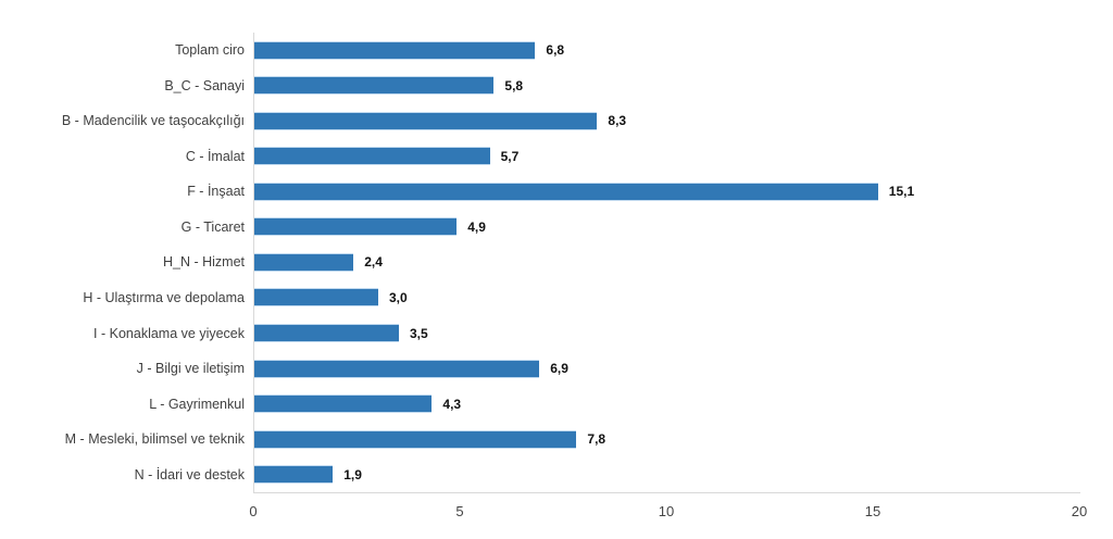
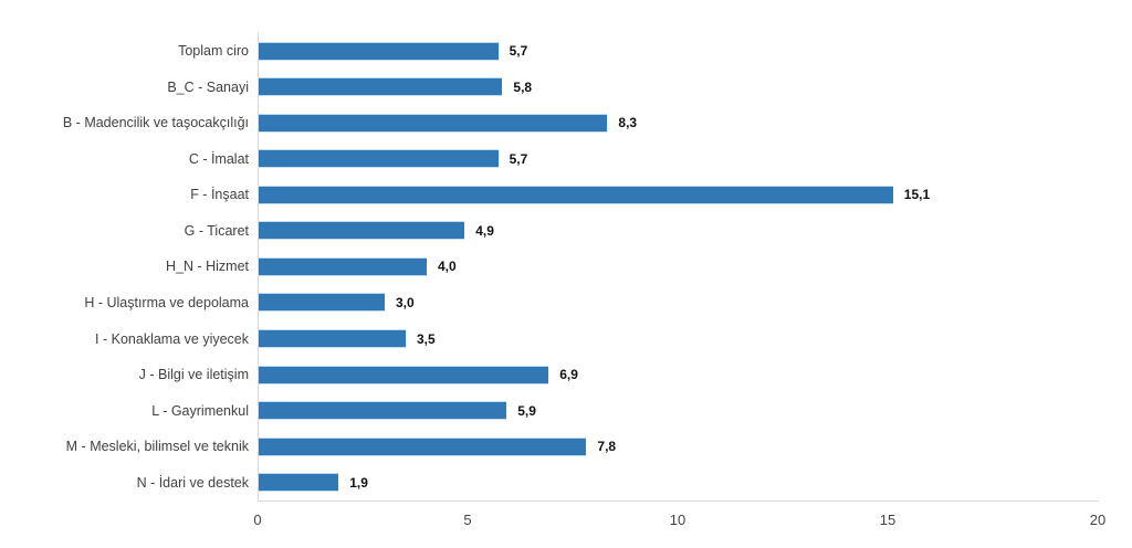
Toplam ciro: 6,8 -> 5,7
H_N - Hizmet: 2,4 -> 4,0
L - Gayrimenkul: 4,3 -> 5,9
